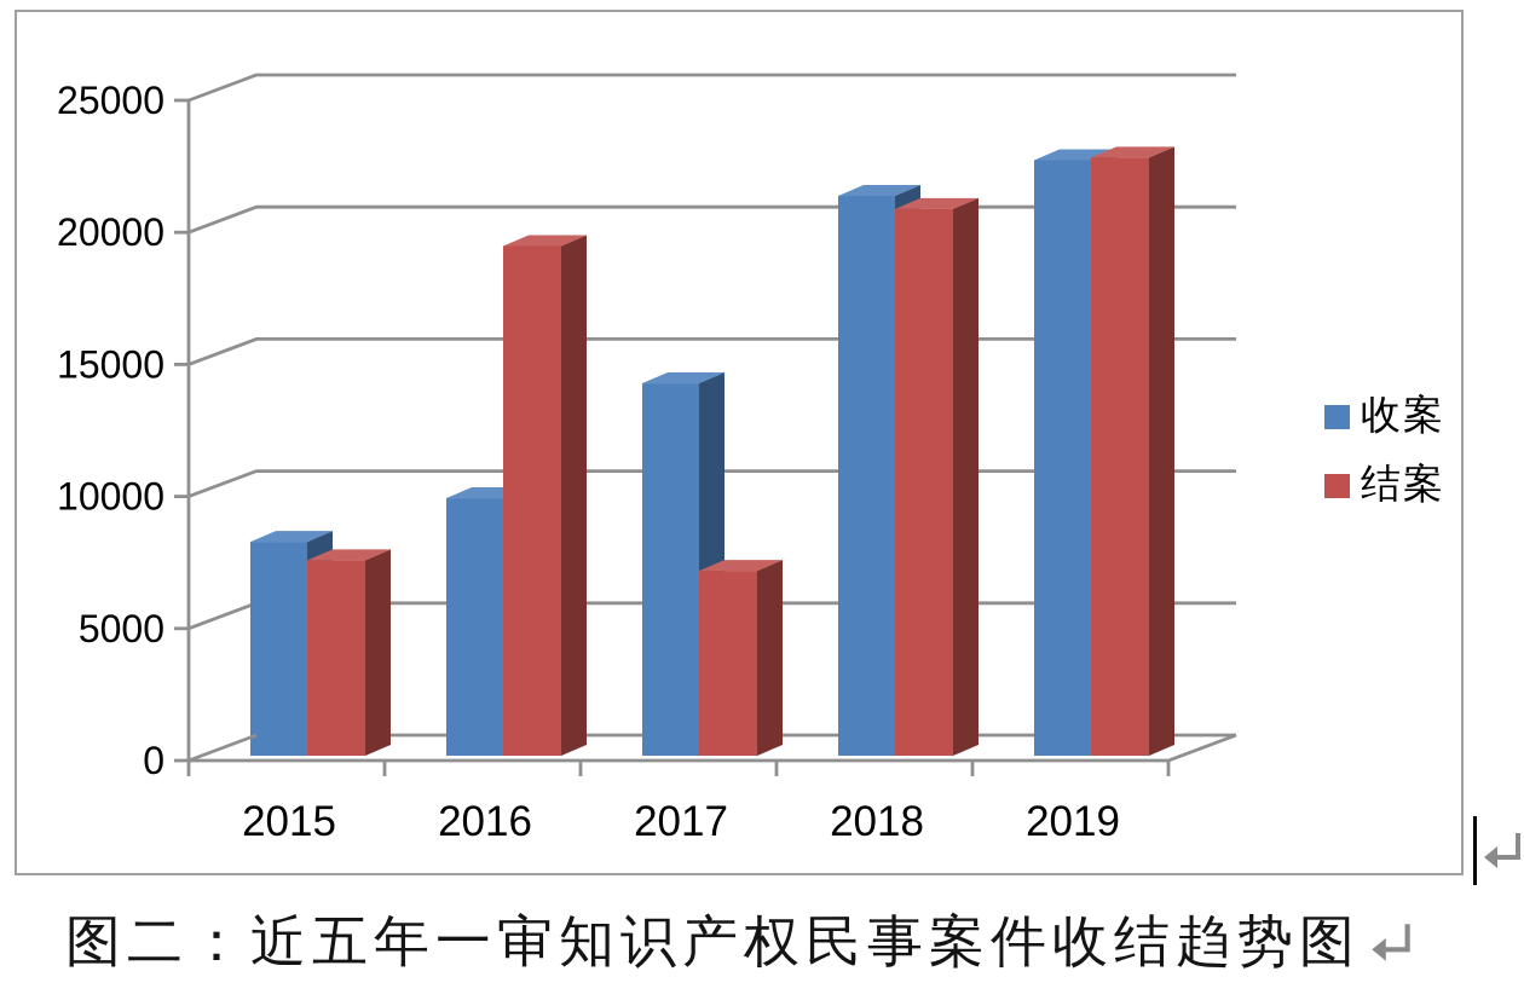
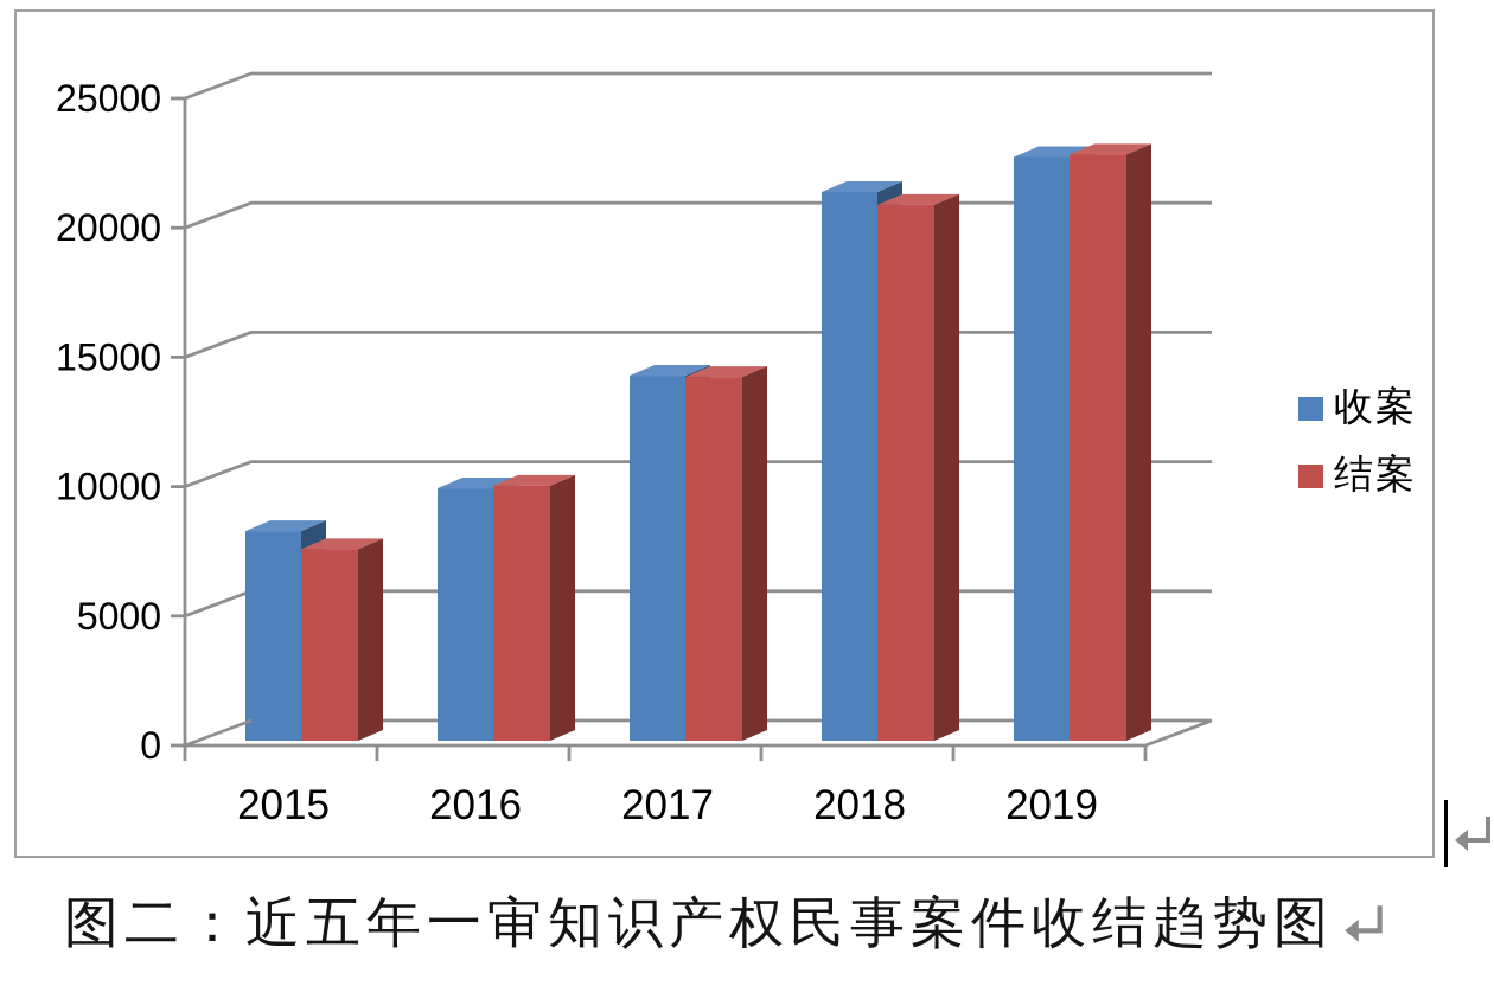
结案/2016: 19300 -> 9800
结案/2017: 7000 -> 14000
